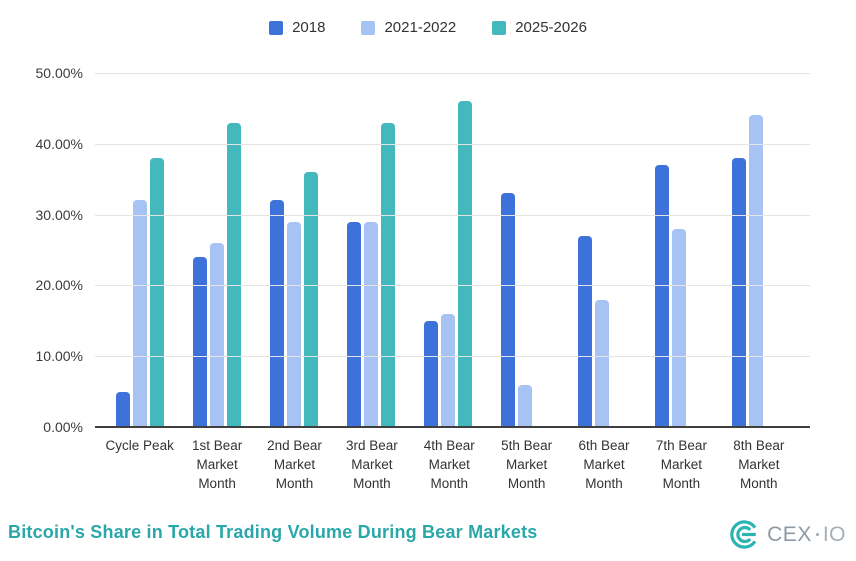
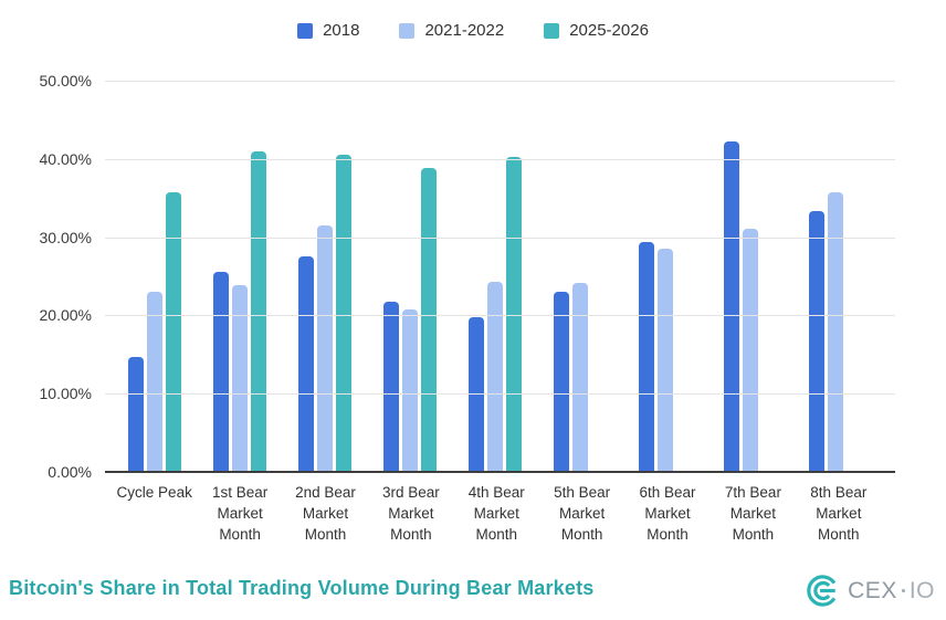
2018/Cycle Peak: 5% -> 15%
2021-2022/Cycle Peak: 32% -> 23%
2025-2026/Cycle Peak: 38% -> 36%
2018/1st Bear Market Month: 24% -> 26%
2021-2022/1st Bear Market Month: 26% -> 24%
2025-2026/1st Bear Market Month: 43% -> 41%
2018/2nd Bear Market Month: 32% -> 28%
2021-2022/2nd Bear Market Month: 29% -> 32%
2025-2026/2nd Bear Market Month: 36% -> 40%
2018/3rd Bear Market Month: 29% -> 22%
2021-2022/3rd Bear Market Month: 29% -> 21%
2025-2026/3rd Bear Market Month: 43% -> 39%
2018/4th Bear Market Month: 15% -> 20%
2021-2022/4th Bear Market Month: 16% -> 24%
2025-2026/4th Bear Market Month: 46% -> 40%
2018/5th Bear Market Month: 33% -> 23%
2021-2022/5th Bear Market Month: 6% -> 24%
2018/6th Bear Market Month: 27% -> 29%
2021-2022/6th Bear Market Month: 18% -> 29%
2018/7th Bear Market Month: 37% -> 42%
2021-2022/7th Bear Market Month: 28% -> 31%
2018/8th Bear Market Month: 38% -> 33%
2021-2022/8th Bear Market Month: 44% -> 36%
